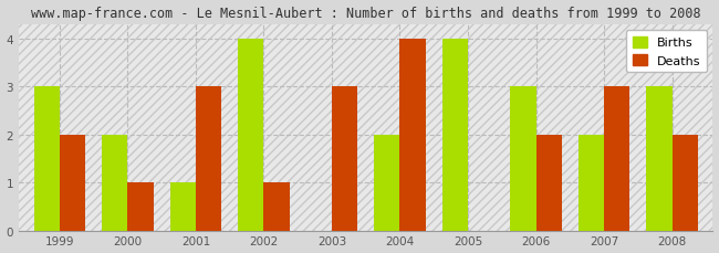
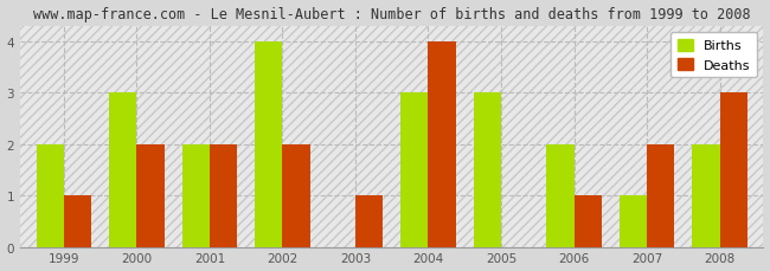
Births/1999: 3 -> 2
Deaths/1999: 2 -> 1
Births/2000: 2 -> 3
Deaths/2000: 1 -> 2
Births/2001: 1 -> 2
Deaths/2001: 3 -> 2
Deaths/2002: 1 -> 2
Deaths/2003: 3 -> 1
Births/2004: 2 -> 3
Births/2005: 4 -> 3
Births/2006: 3 -> 2
Deaths/2006: 2 -> 1
Births/2007: 2 -> 1
Deaths/2007: 3 -> 2
Births/2008: 3 -> 2
Deaths/2008: 2 -> 3
